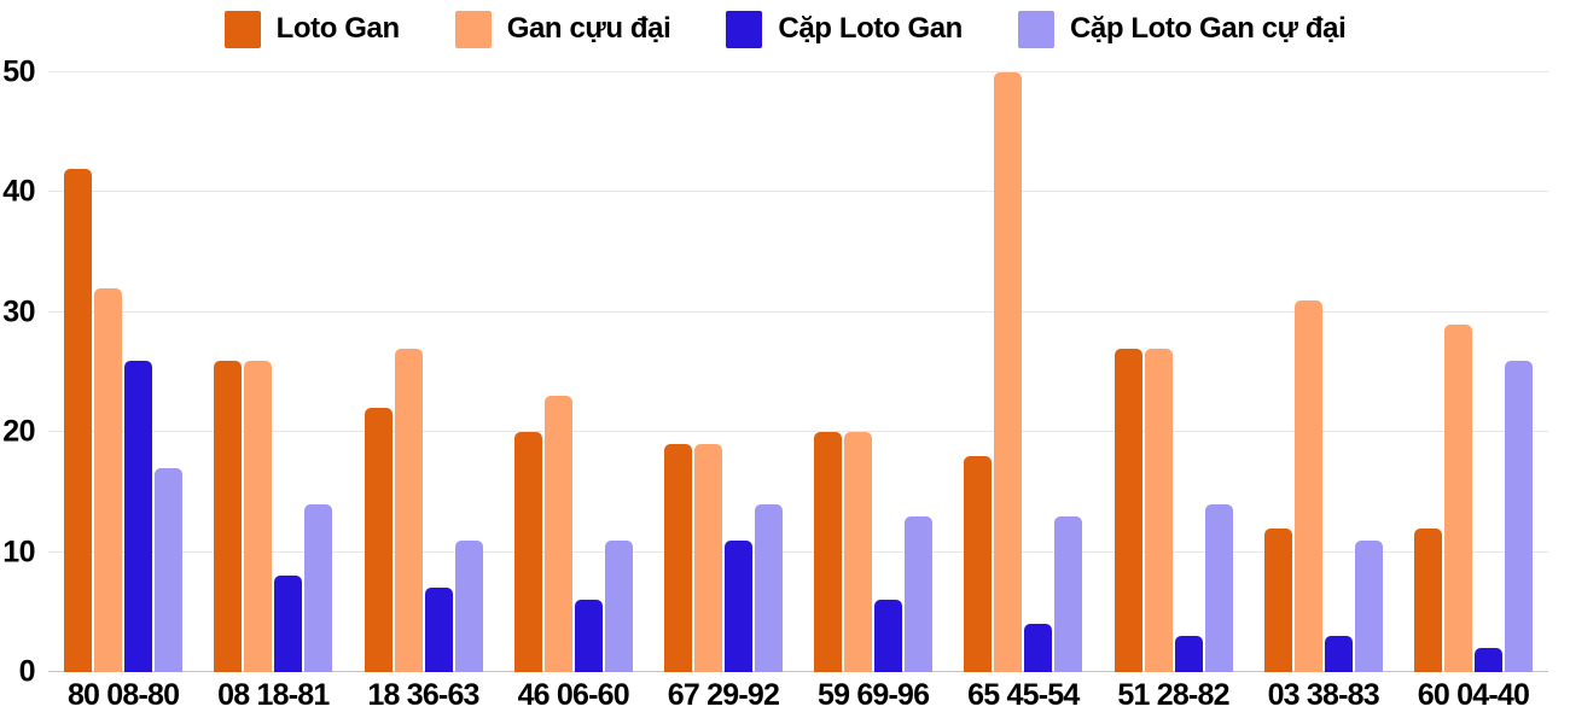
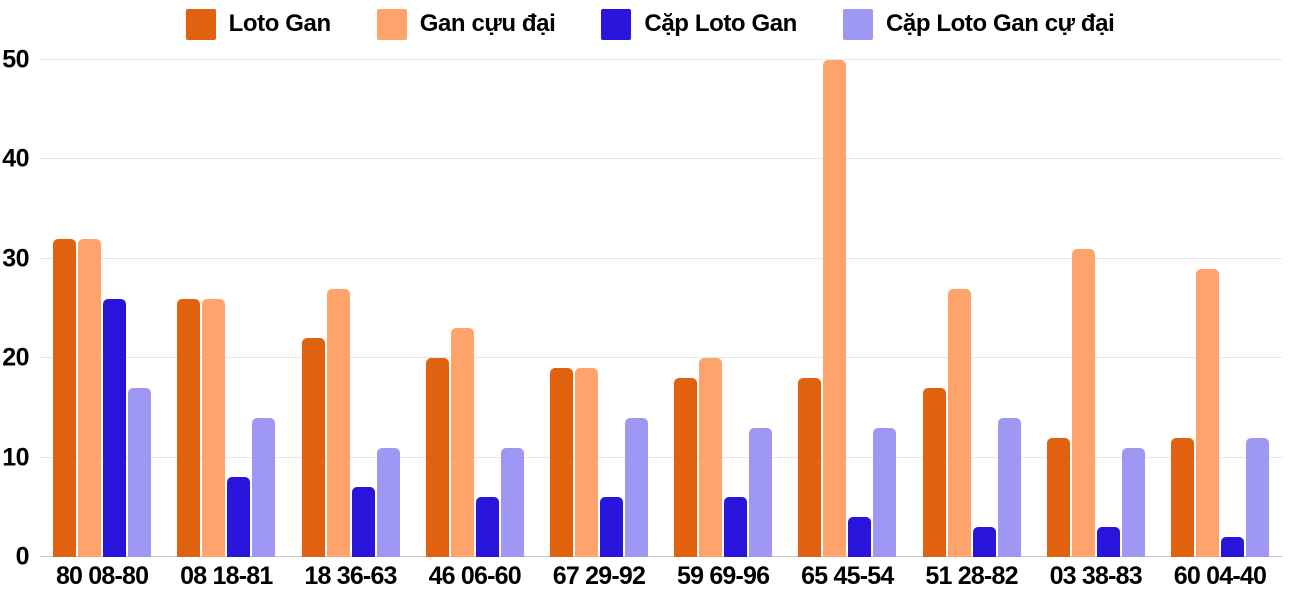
Loto Gan/80 08-80: 42 -> 32
Cặp Loto Gan/67 29-92: 11 -> 6
Loto Gan/59 69-96: 20 -> 18
Loto Gan/51 28-82: 27 -> 17
Cặp Loto Gan cự đại/60 04-40: 26 -> 12
